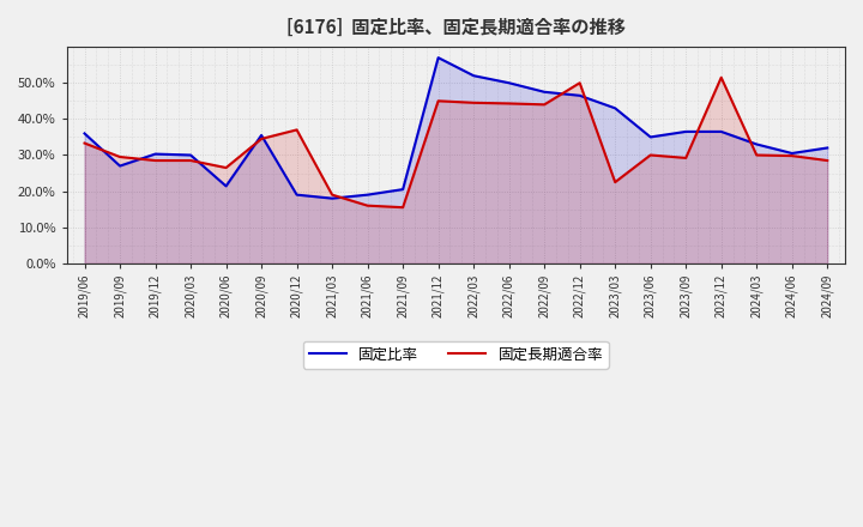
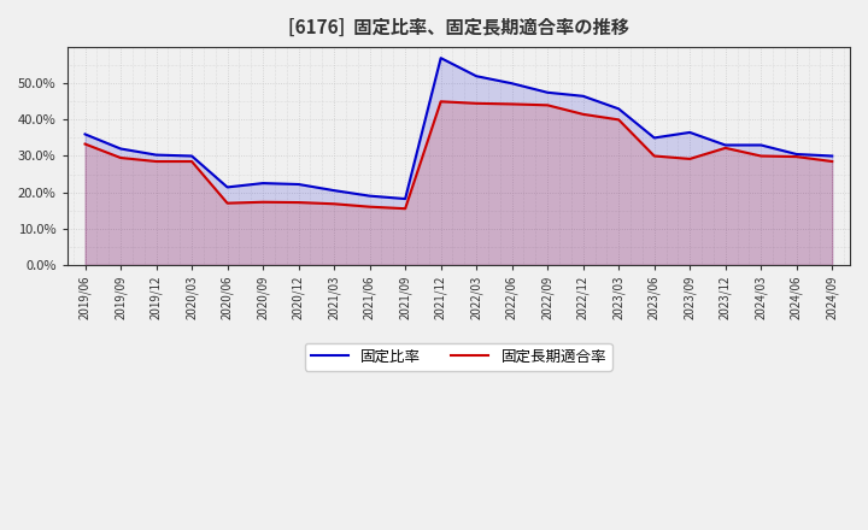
固定比率/2019/09: 27.0% -> 32.0%
固定長期適合率/2020/06: 26.5% -> 17.0%
固定比率/2020/09: 35.5% -> 22.5%
固定長期適合率/2020/09: 34.5% -> 17.3%
固定比率/2020/12: 19.0% -> 22.2%
固定長期適合率/2020/12: 37.0% -> 17.2%
固定比率/2021/03: 18.0% -> 20.5%
固定長期適合率/2021/03: 19.0% -> 16.8%
固定比率/2021/09: 20.5% -> 18.2%
固定長期適合率/2022/12: 50.0% -> 41.5%
固定長期適合率/2023/03: 22.5% -> 40.0%
固定比率/2023/12: 36.5% -> 33.0%
固定長期適合率/2023/12: 51.5% -> 32.2%
固定比率/2024/09: 32.0% -> 30.0%
